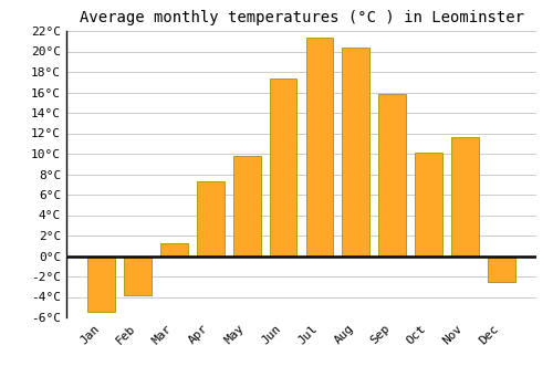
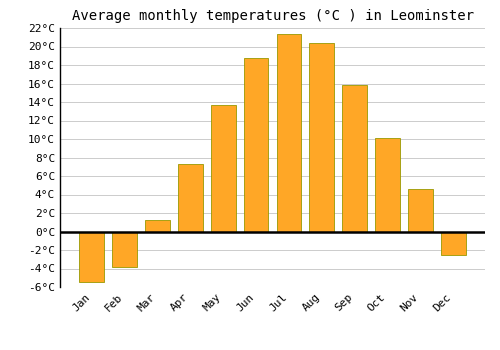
May: 9.8°C -> 13.7°C
Jun: 17.4°C -> 18.8°C
Nov: 11.6°C -> 4.6°C
